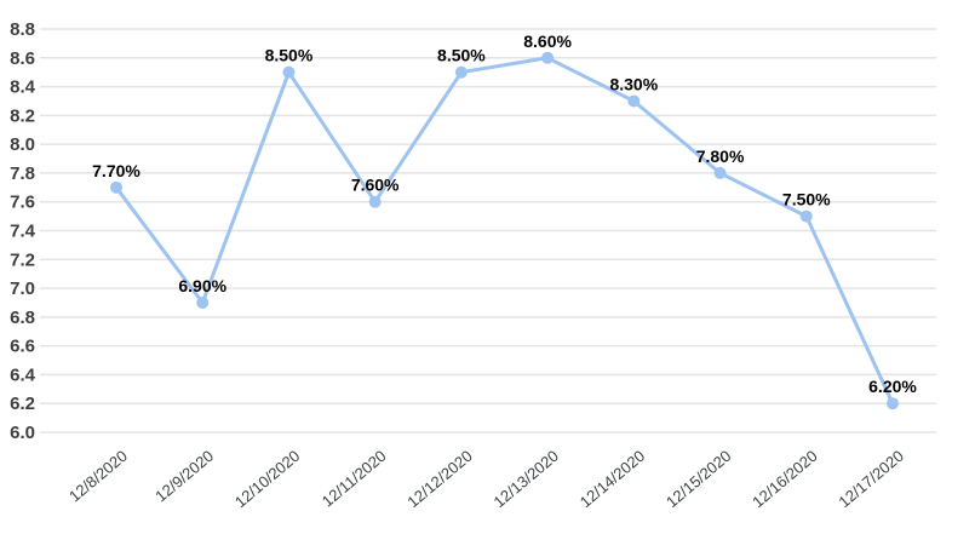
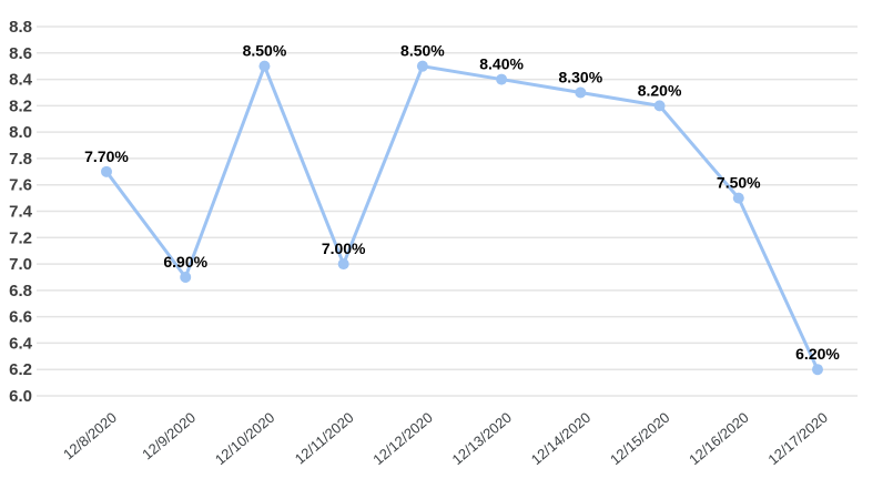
12/11/2020: 7.60% -> 7.00%
12/13/2020: 8.60% -> 8.40%
12/15/2020: 7.80% -> 8.20%
